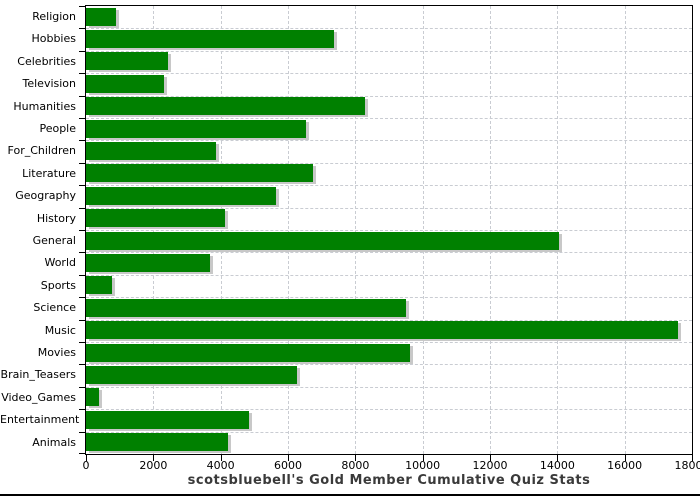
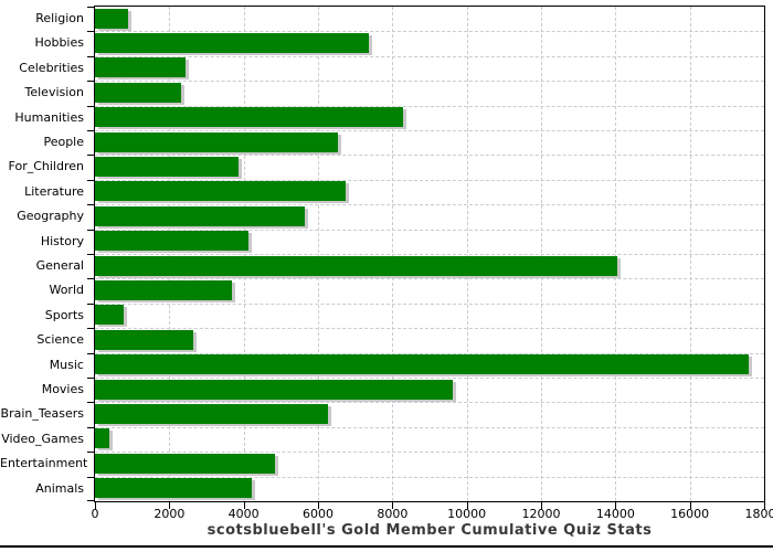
Science: 9500 -> 2600
